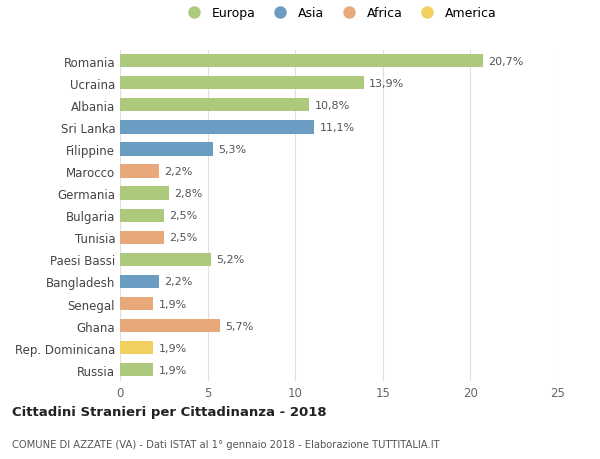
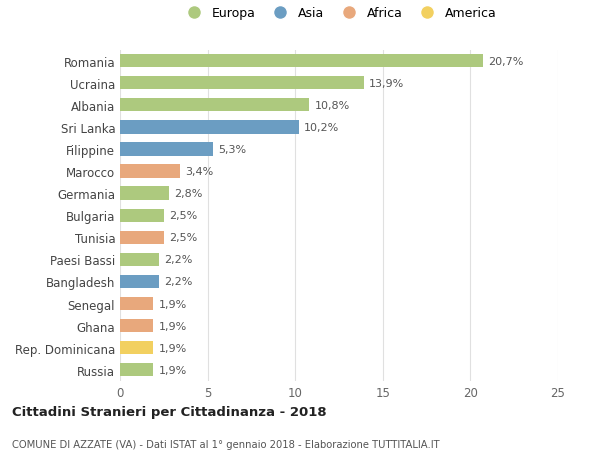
Sri Lanka: 11,1% -> 10,2%
Marocco: 2,2% -> 3,4%
Paesi Bassi: 5,2% -> 2,2%
Ghana: 5,7% -> 1,9%
